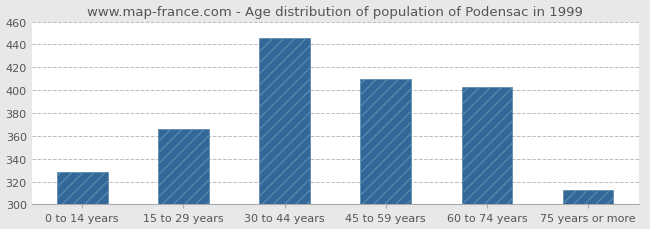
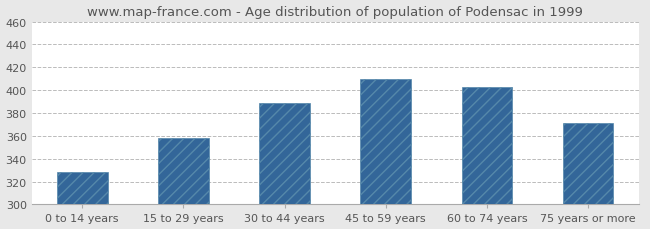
15 to 29 years: 366 -> 358
30 to 44 years: 446 -> 389
75 years or more: 313 -> 371
